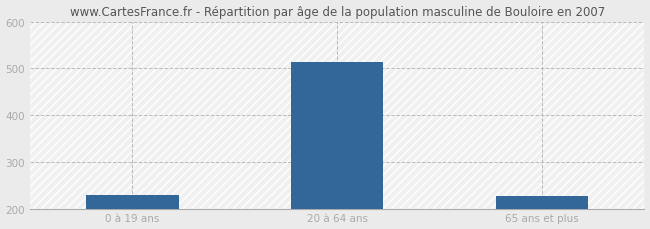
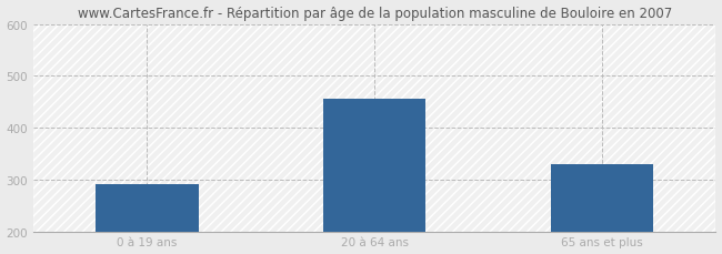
0 à 19 ans: 229 -> 290
20 à 64 ans: 513 -> 455
65 ans et plus: 226 -> 330
